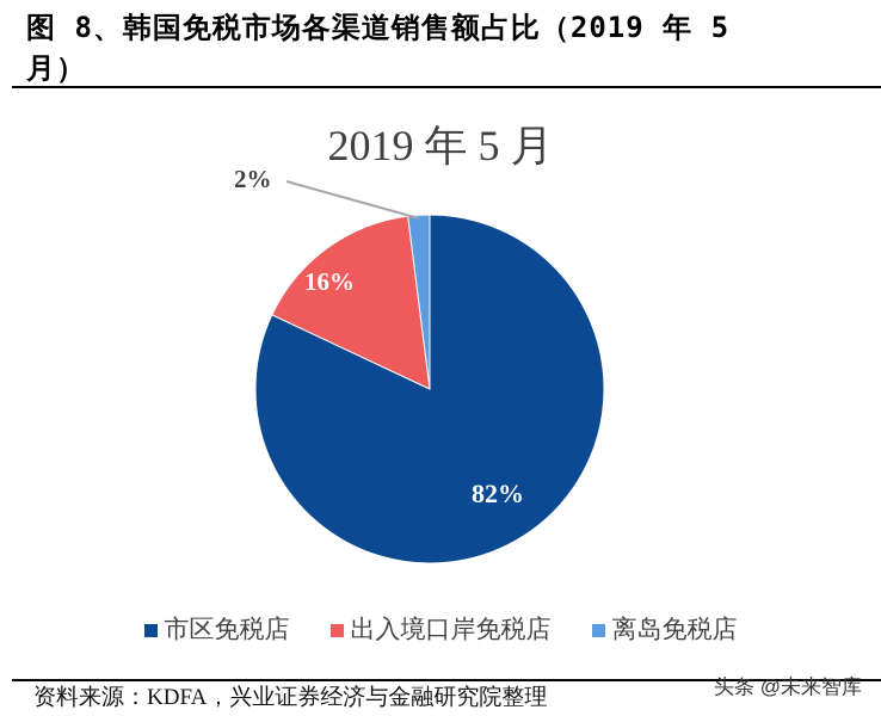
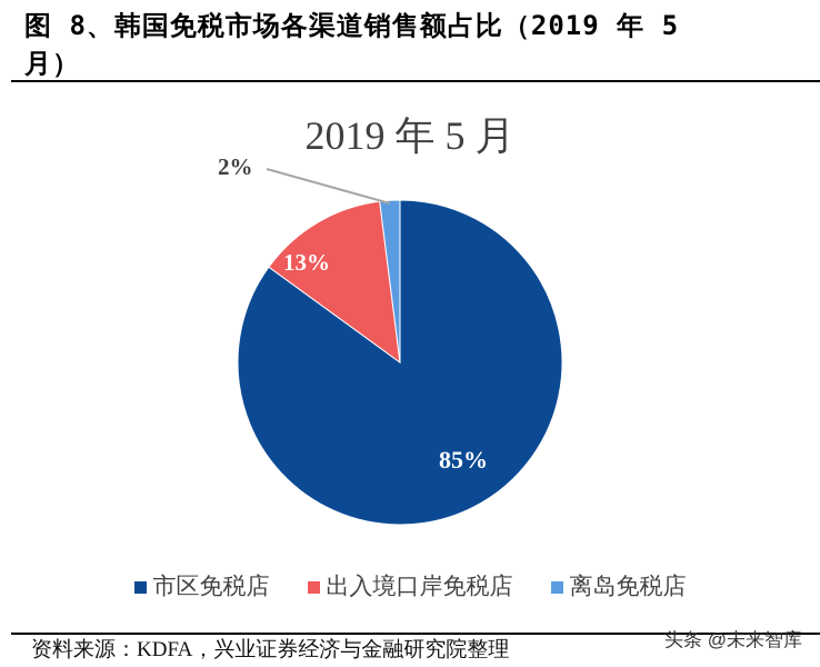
市区免税店: 82% -> 85%
出入境口岸免税店: 16% -> 13%
